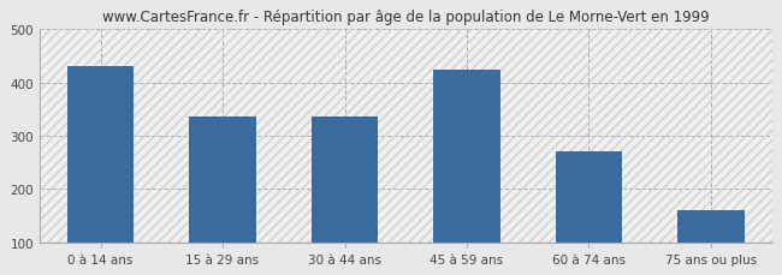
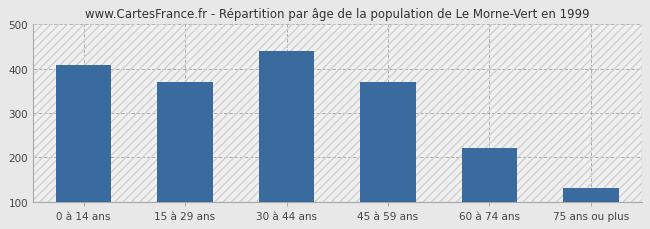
0 à 14 ans: 430 -> 408
15 à 29 ans: 335 -> 370
30 à 44 ans: 335 -> 440
45 à 59 ans: 425 -> 370
60 à 74 ans: 270 -> 220
75 ans ou plus: 160 -> 130
